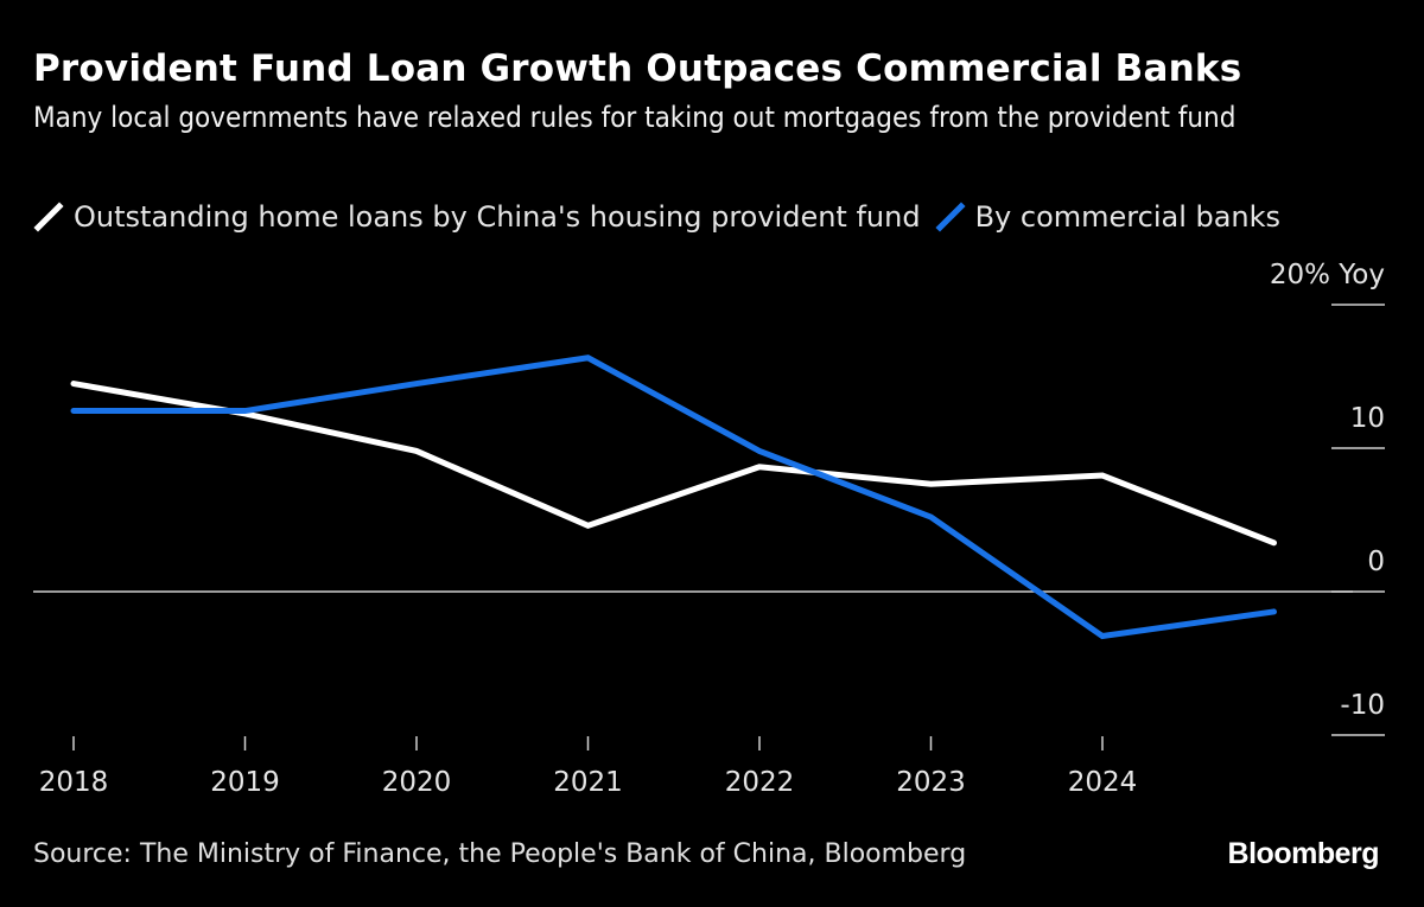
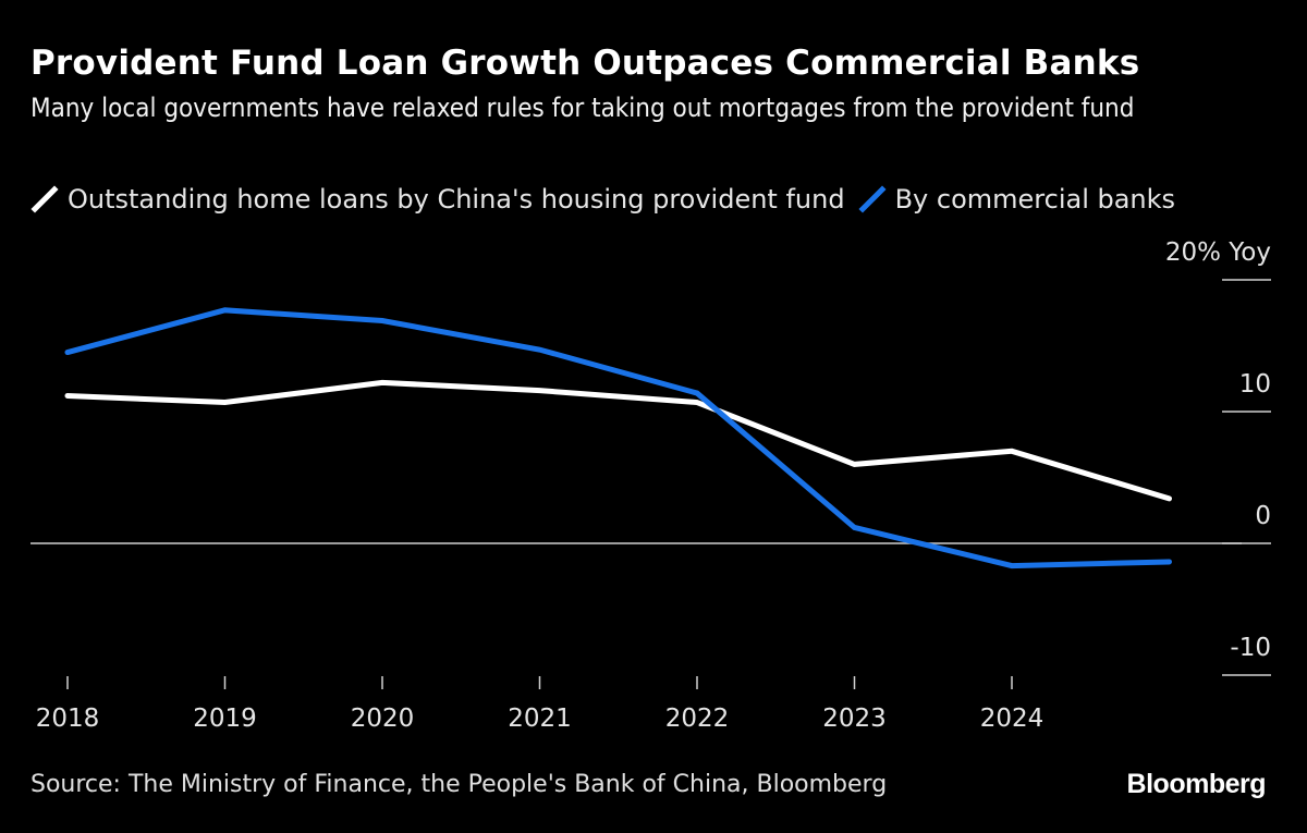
Outstanding home loans by China's housing provident fund/2018: 14.5 -> 11.2
By commercial banks/2018: 12.6 -> 14.5
Outstanding home loans by China's housing provident fund/2019: 12.4 -> 10.7
By commercial banks/2019: 12.6 -> 17.7
Outstanding home loans by China's housing provident fund/2020: 9.8 -> 12.2
By commercial banks/2020: 14.5 -> 16.9
Outstanding home loans by China's housing provident fund/2021: 4.6 -> 11.6
By commercial banks/2021: 16.3 -> 14.7
Outstanding home loans by China's housing provident fund/2022: 8.7 -> 10.7
By commercial banks/2022: 9.8 -> 11.4
Outstanding home loans by China's housing provident fund/2023: 7.5 -> 6.0
By commercial banks/2023: 5.2 -> 1.2
Outstanding home loans by China's housing provident fund/2024: 8.1 -> 7.0
By commercial banks/2024: -3.1 -> -1.7
